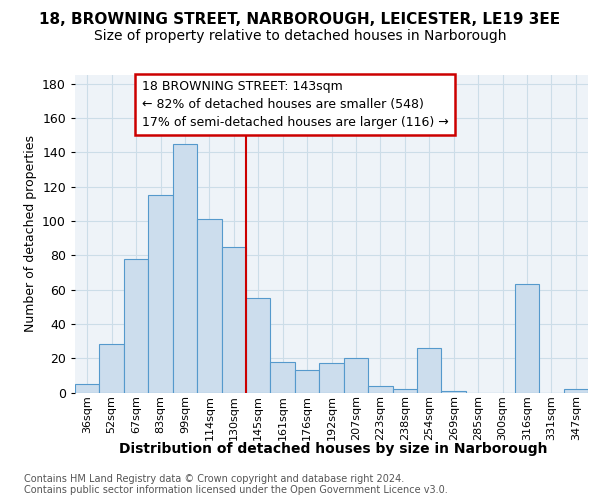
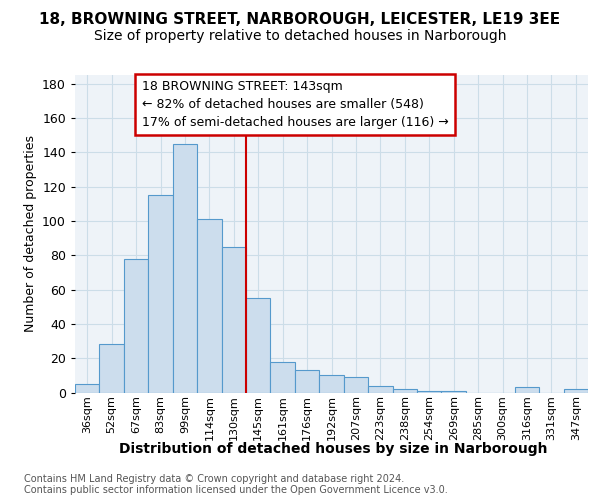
192sqm: 17 -> 10
207sqm: 20 -> 9
254sqm: 26 -> 1
316sqm: 63 -> 3
